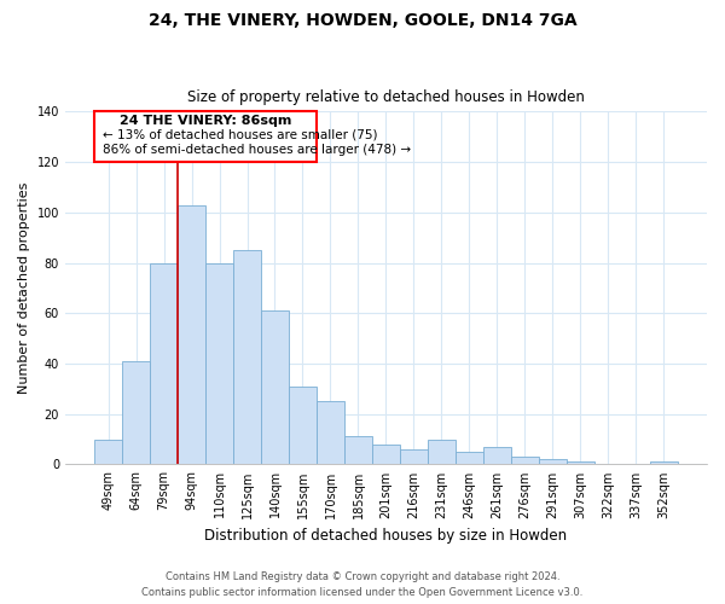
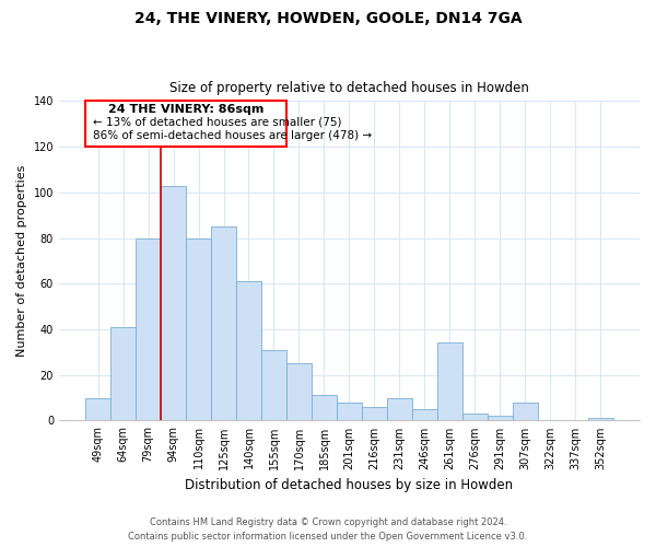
261sqm: 7 -> 34
307sqm: 1 -> 8
